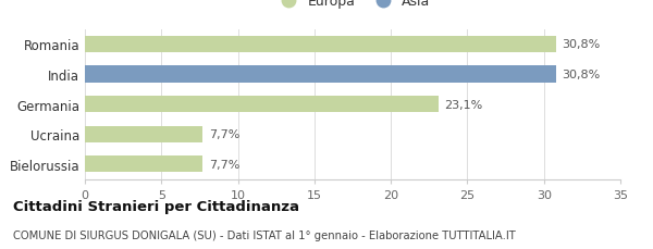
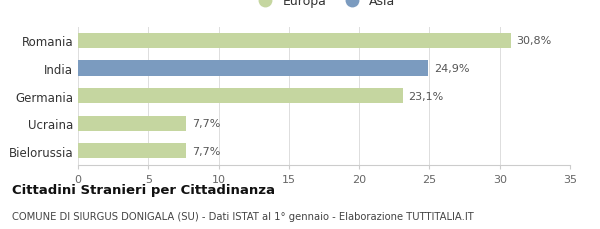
India: 30,8% -> 24,9%
